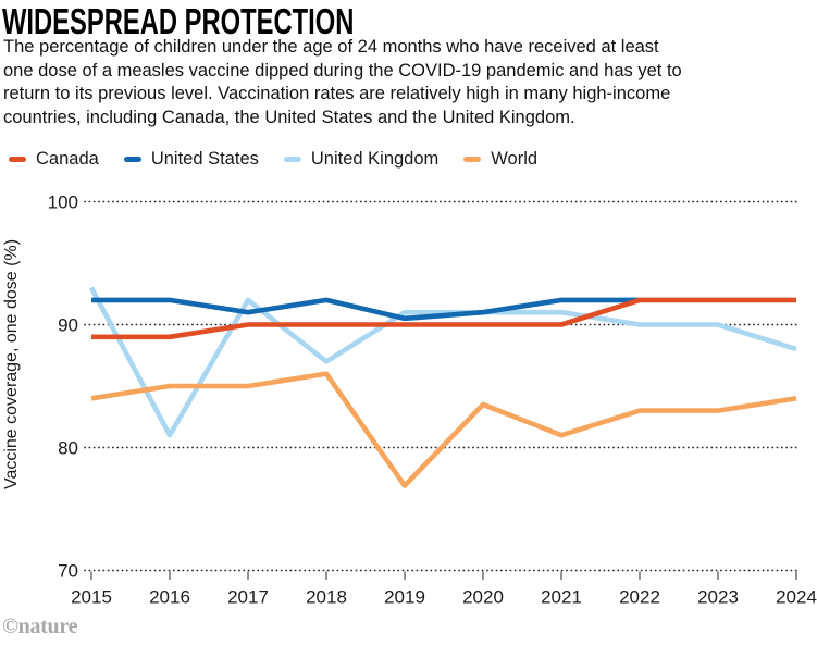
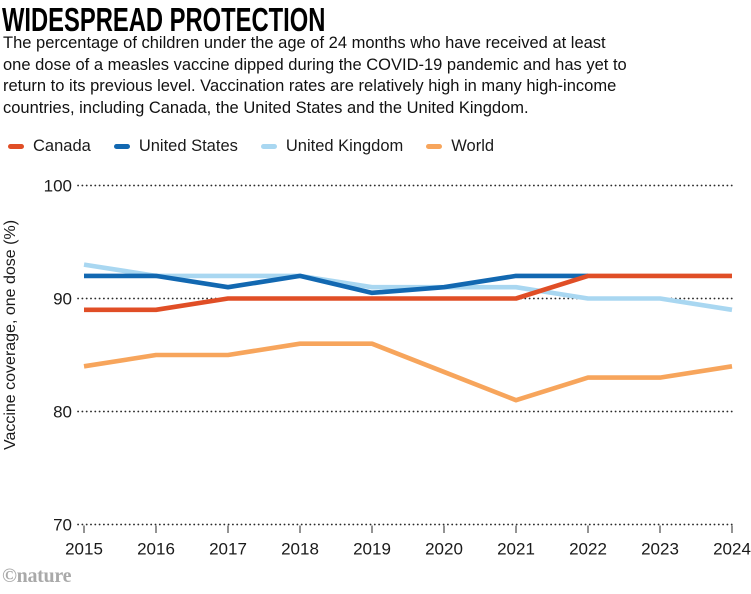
United Kingdom/2016: 81 -> 92
United Kingdom/2018: 87 -> 92
World/2019: 76.9 -> 86.0
United Kingdom/2024: 88 -> 89
